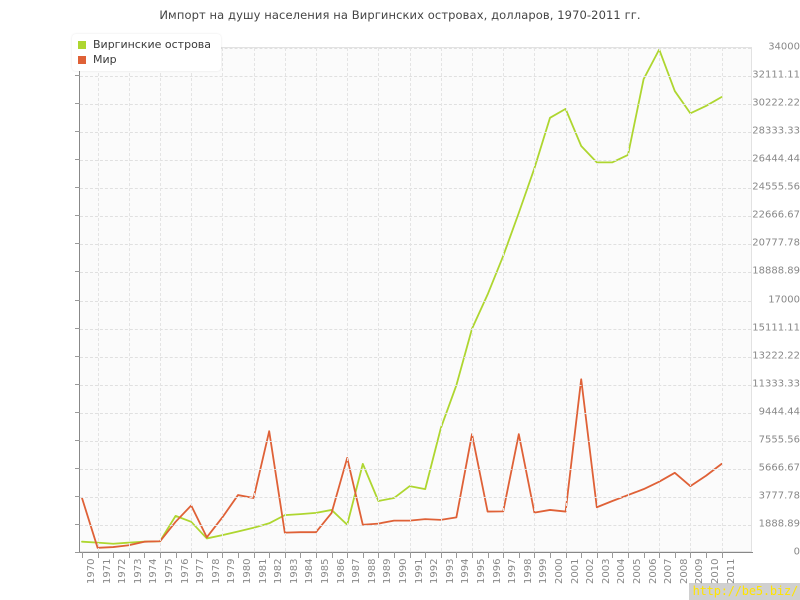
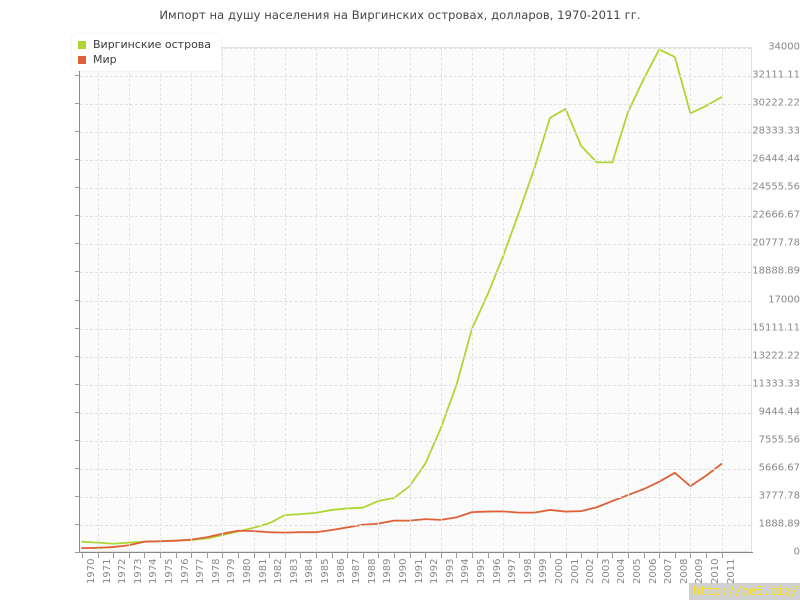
Мир/1970: 3700 -> 300
Виргинские острова/1976: 2500 -> 800
Мир/1976: 2100 -> 800
Виргинские острова/1977: 2100 -> 900
Мир/1977: 3200 -> 900
Мир/1979: 2400 -> 1300
Мир/1980: 3900 -> 1500
Мир/1981: 3700 -> 1500
Мир/1982: 8200 -> 1400
Мир/1986: 2700 -> 1600
Виргинские острова/1987: 1900 -> 3000
Мир/1987: 6400 -> 1700
Виргинские острова/1988: 6000 -> 3000
Виргинские острова/1992: 4300 -> 6000
Мир/1995: 8000 -> 2800
Мир/1998: 8000 -> 2700
Мир/2002: 11700 -> 2800
Виргинские острова/2005: 26800 -> 29700
Виргинские острова/2008: 31100 -> 33400
